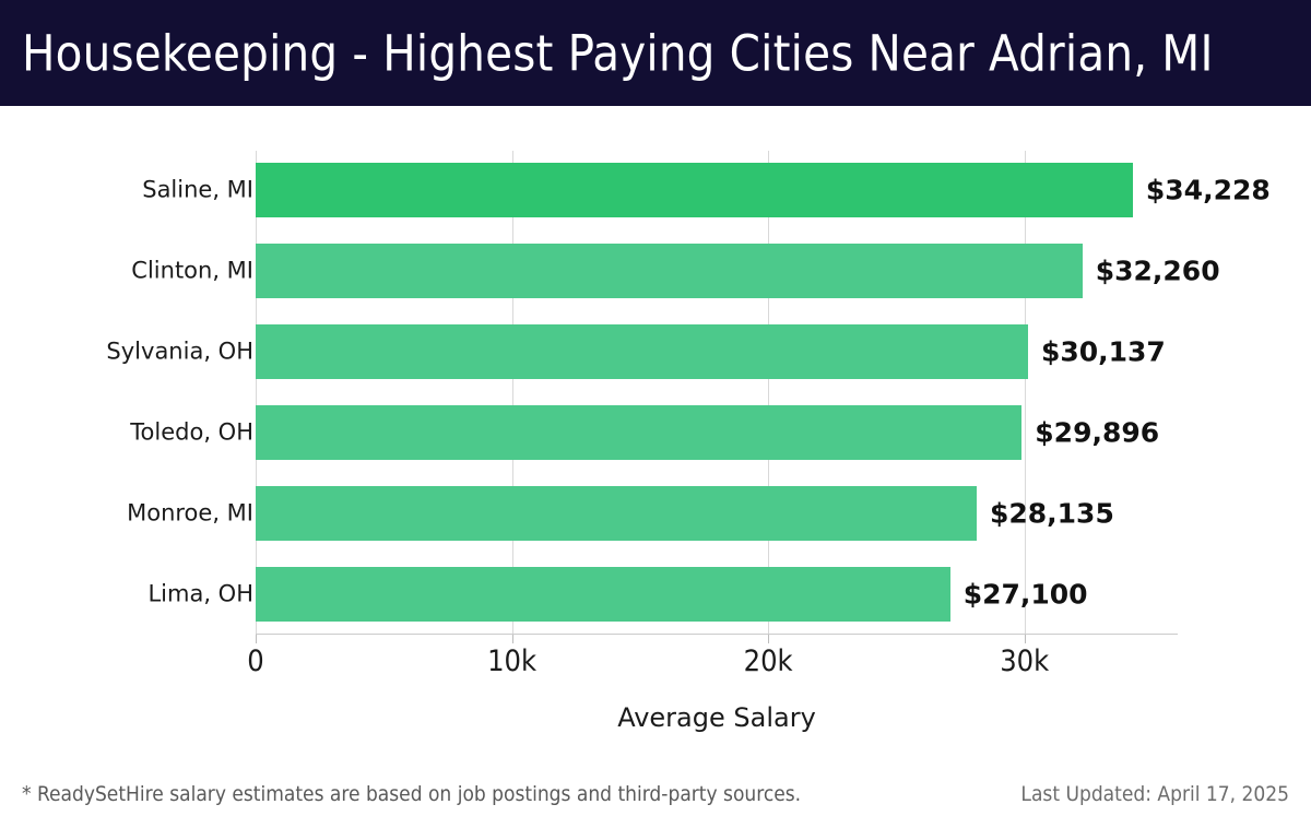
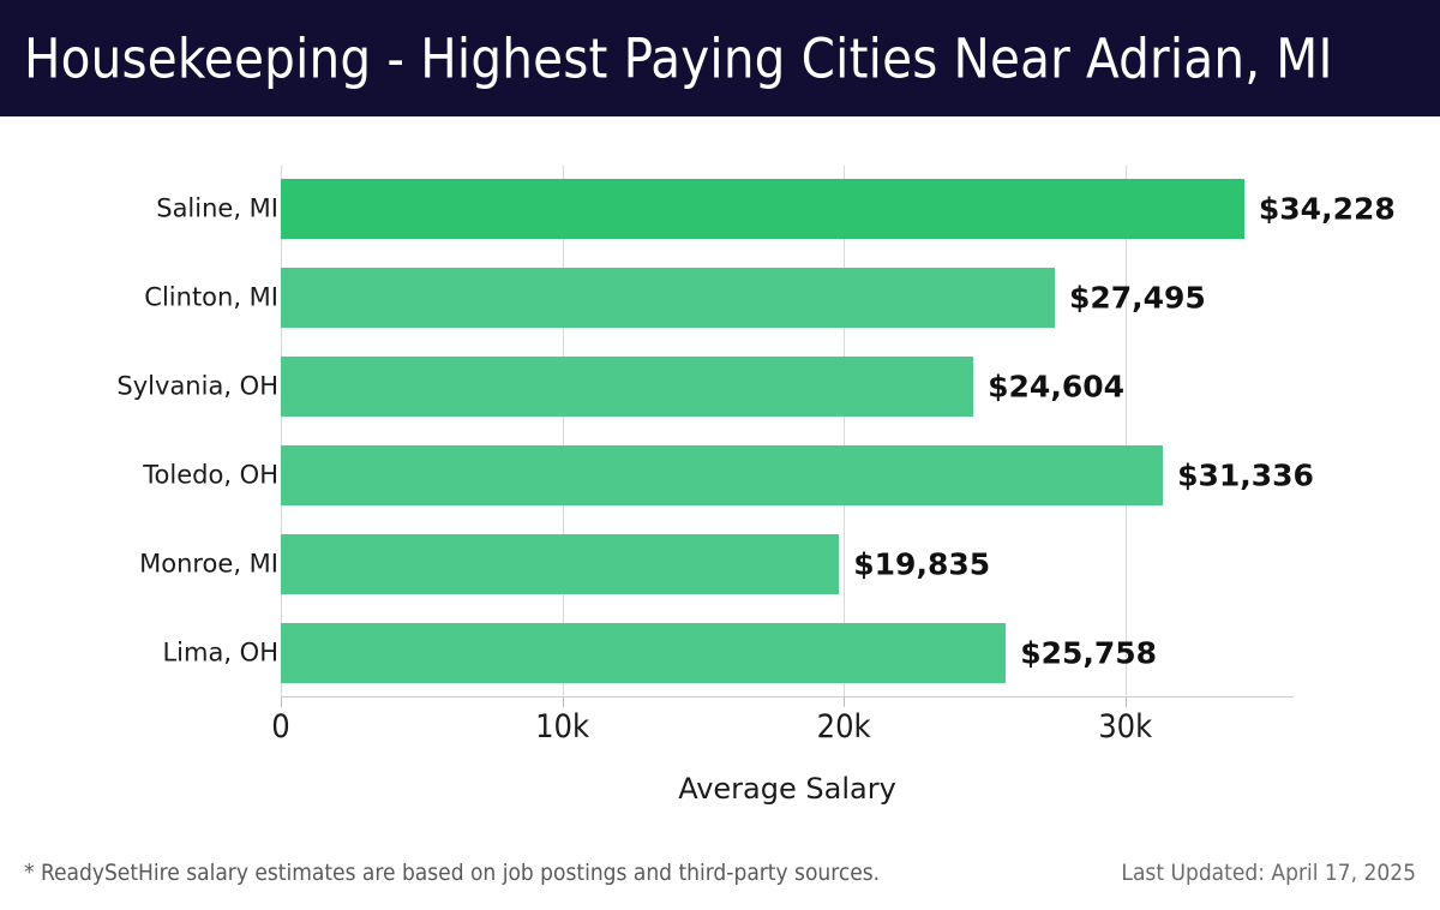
Clinton, MI: $32,260 -> $27,495
Sylvania, OH: $30,137 -> $24,604
Toledo, OH: $29,896 -> $31,336
Monroe, MI: $28,135 -> $19,835
Lima, OH: $27,100 -> $25,758
